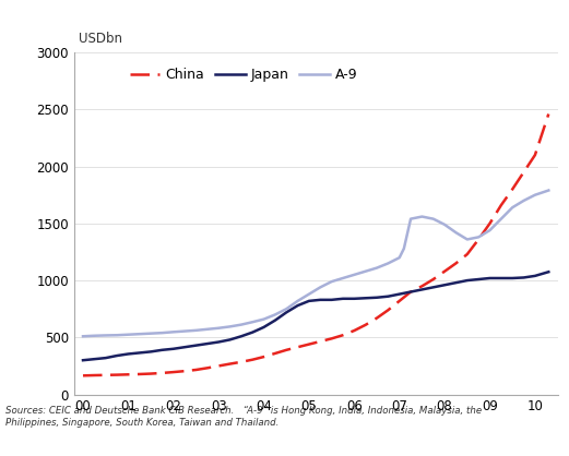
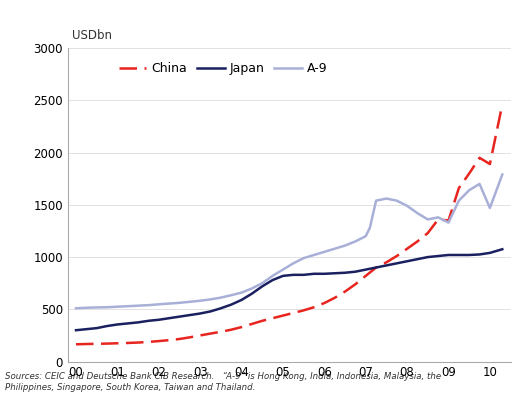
China/09: 1500 -> 1350
A-9/09: 1440 -> 1330
China/10: 2100 -> 1890
A-9/10: 1750 -> 1470
